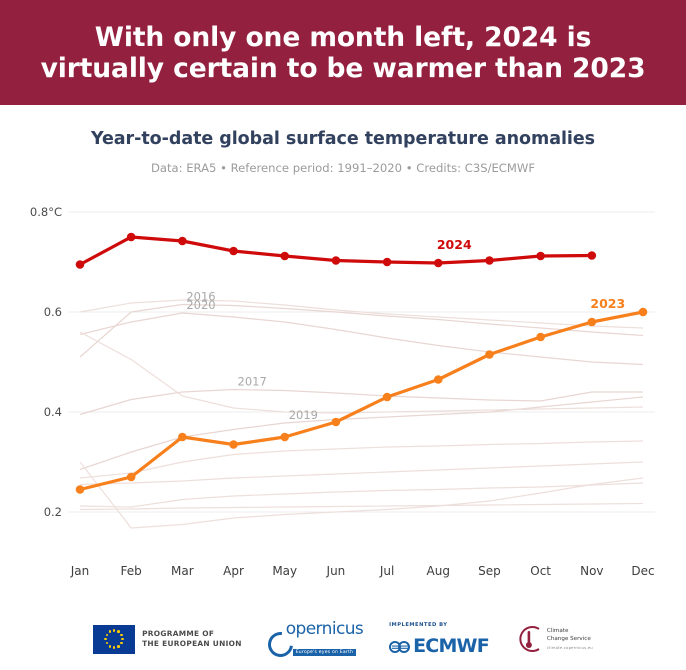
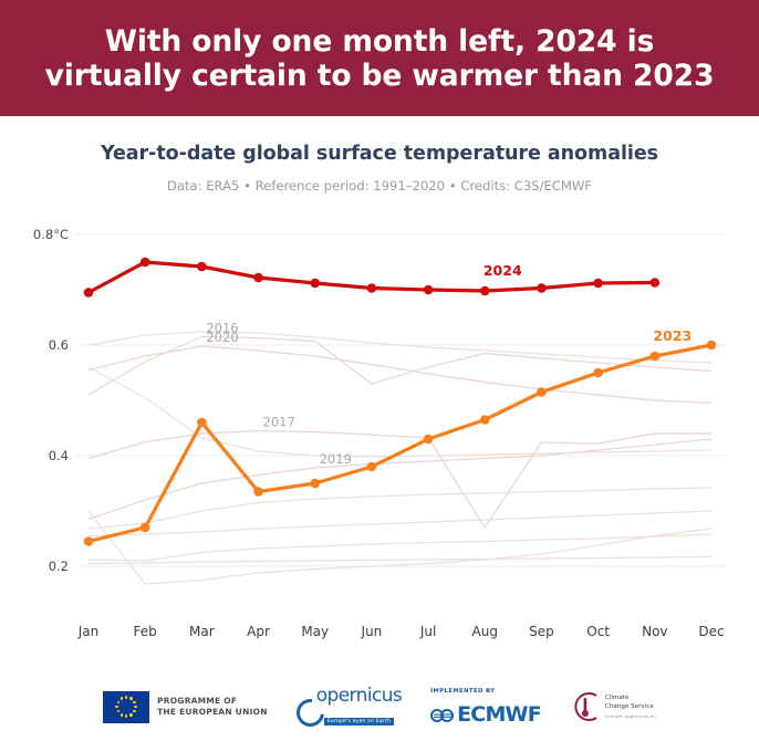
2016/Feb: 0.60 -> 0.57
2023/Mar: 0.35 -> 0.46
2016/Jun: 0.60 -> 0.53
2016/Jul: 0.59 -> 0.56
2017/Aug: 0.43 -> 0.27
